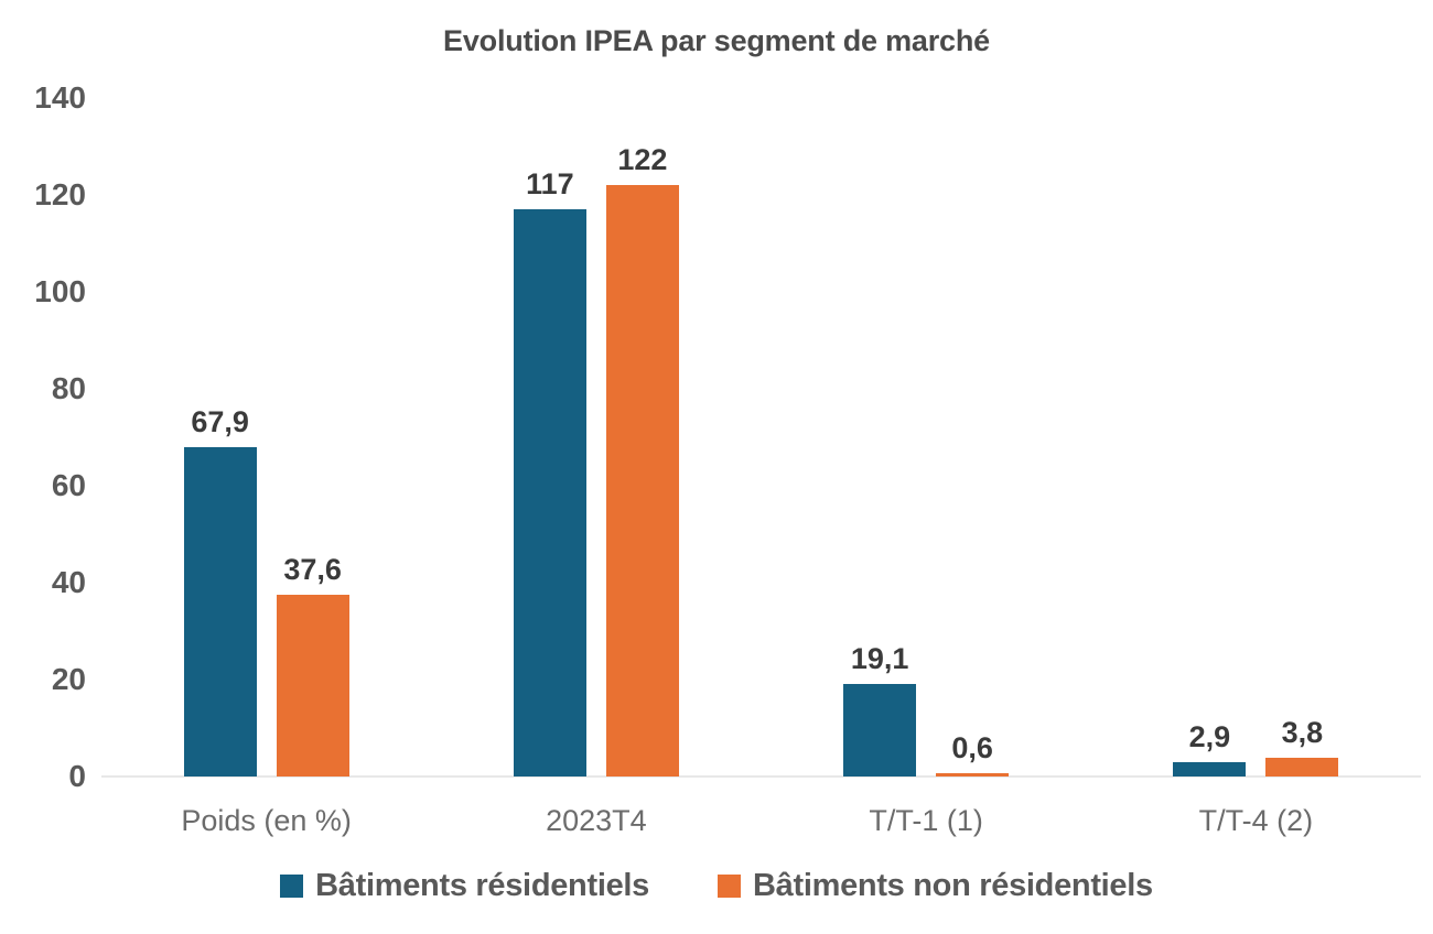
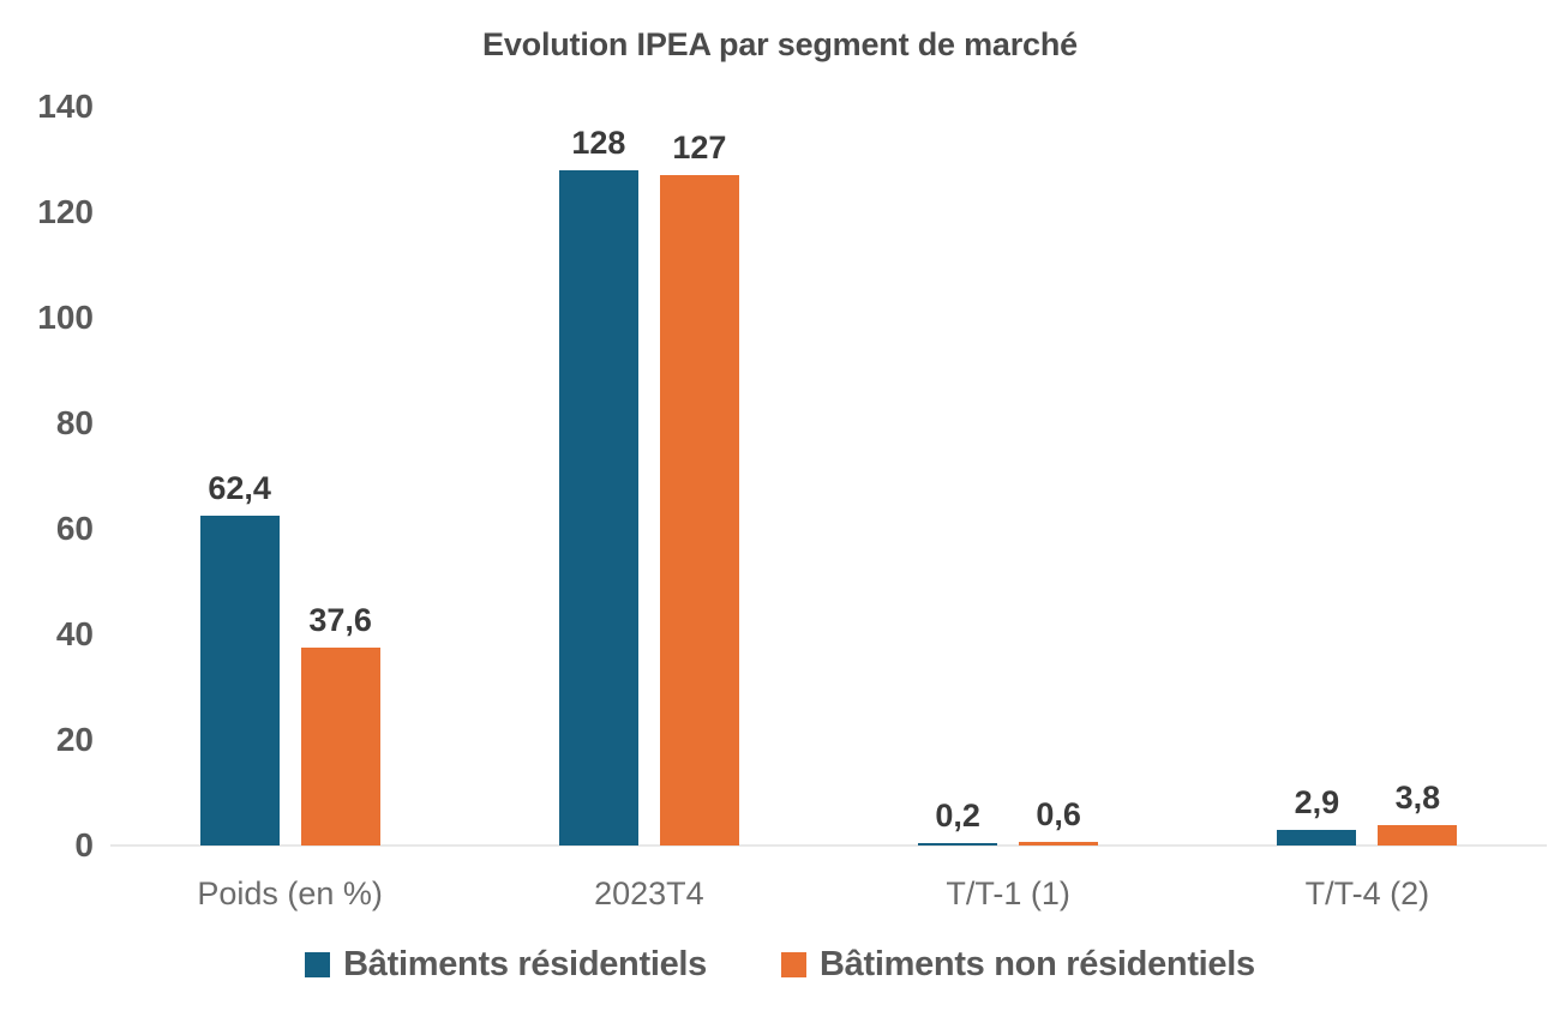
Bâtiments résidentiels/Poids (en %): 67,9 -> 62,4
Bâtiments résidentiels/2023T4: 117 -> 128
Bâtiments non résidentiels/2023T4: 122 -> 127
Bâtiments résidentiels/T/T-1 (1): 19,1 -> 0,2
